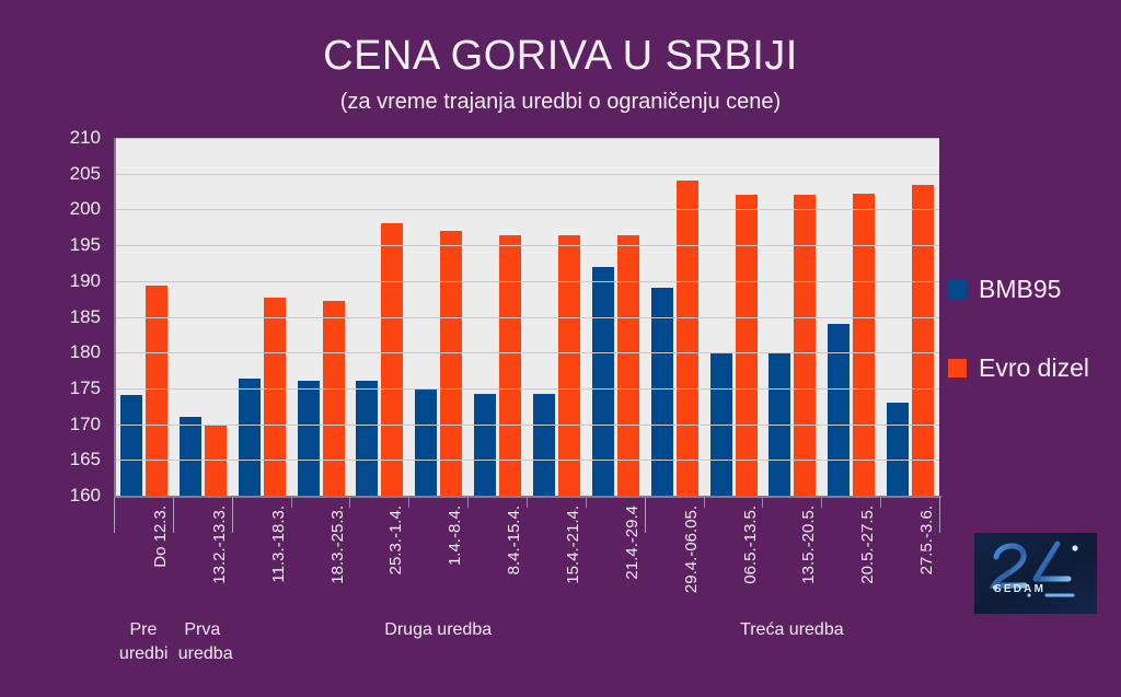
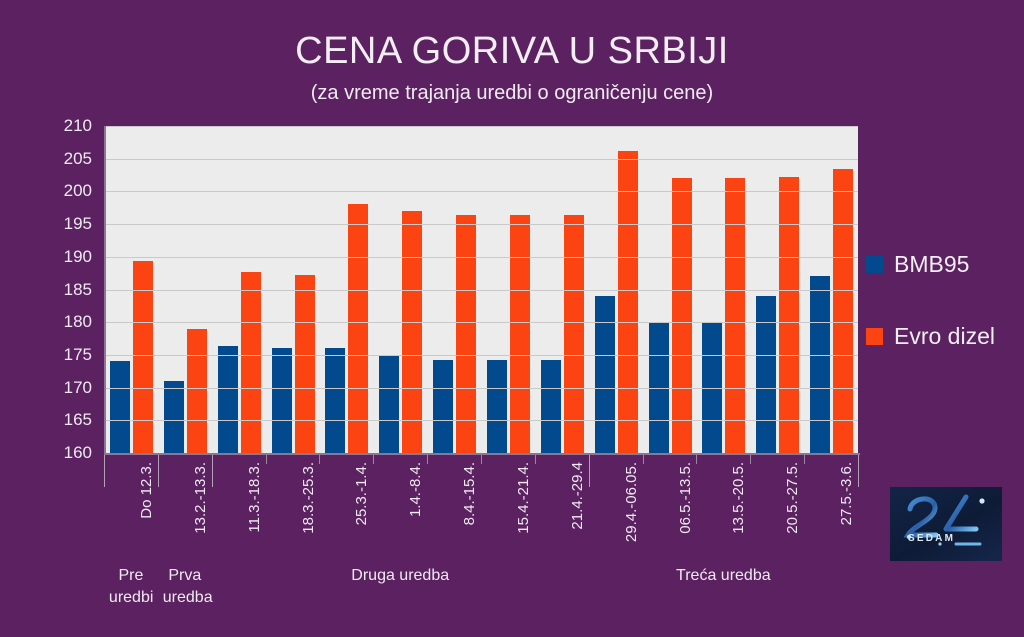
Evro dizel/13.2.-13.3.: 170 -> 179
BMB95/21.4.-29.4: 192 -> 174
BMB95/29.4.-06.05.: 189 -> 184
Evro dizel/29.4.-06.05.: 204 -> 206
BMB95/27.5.-3.6.: 173 -> 187
